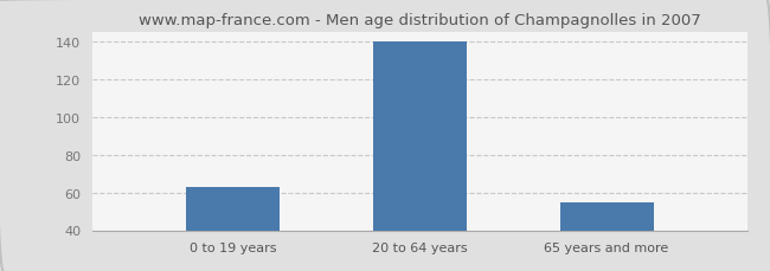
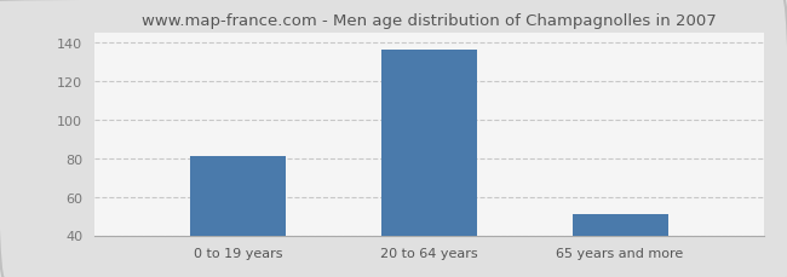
0 to 19 years: 63 -> 81
20 to 64 years: 140 -> 136
65 years and more: 55 -> 51
